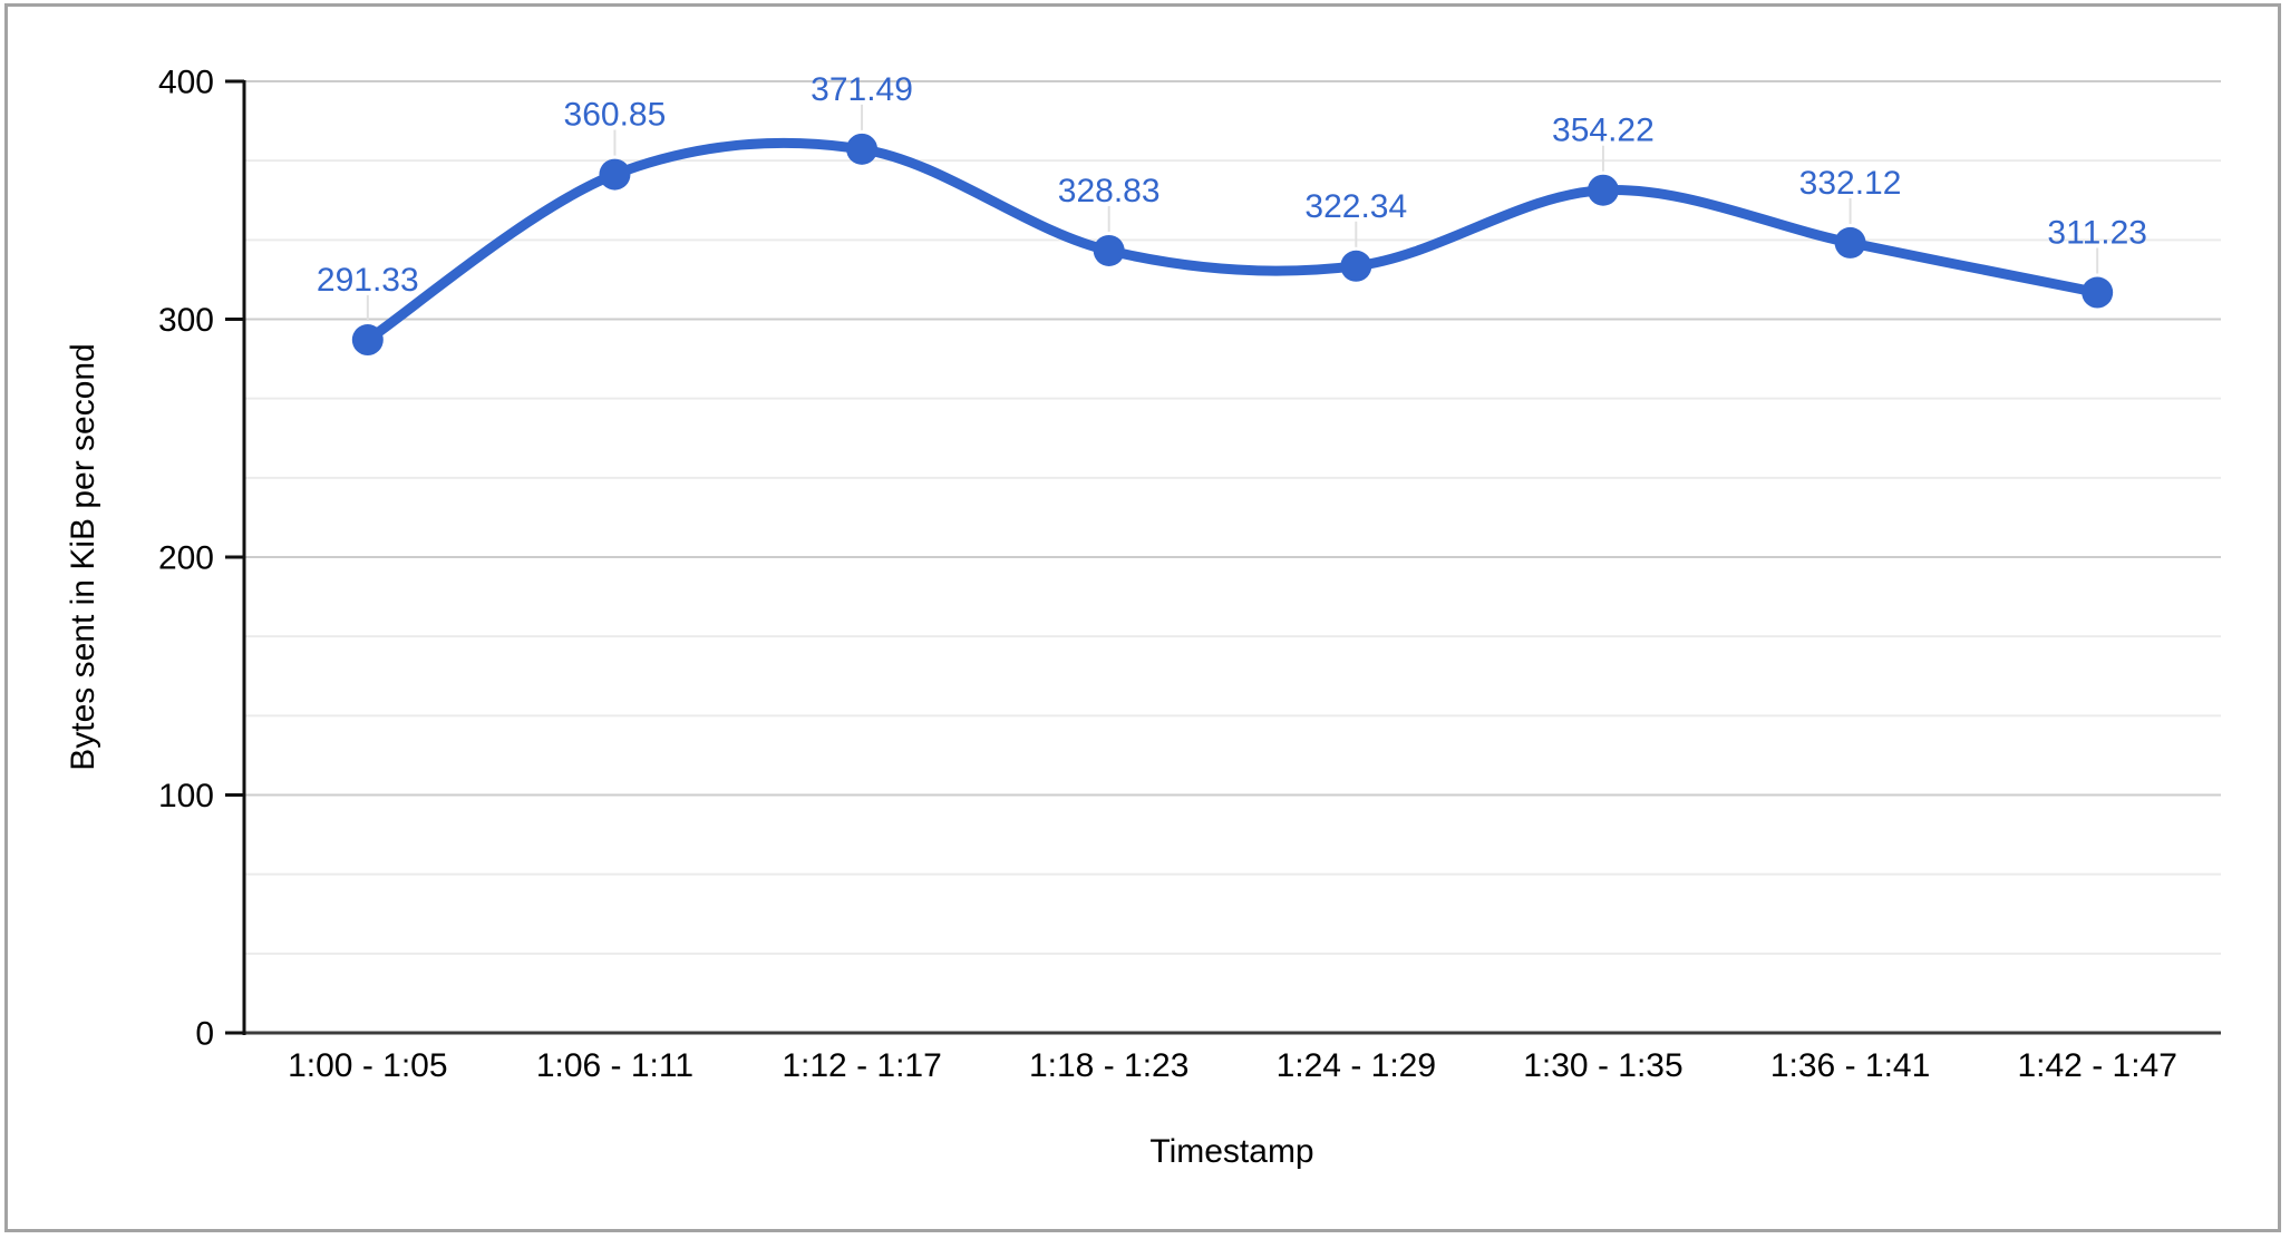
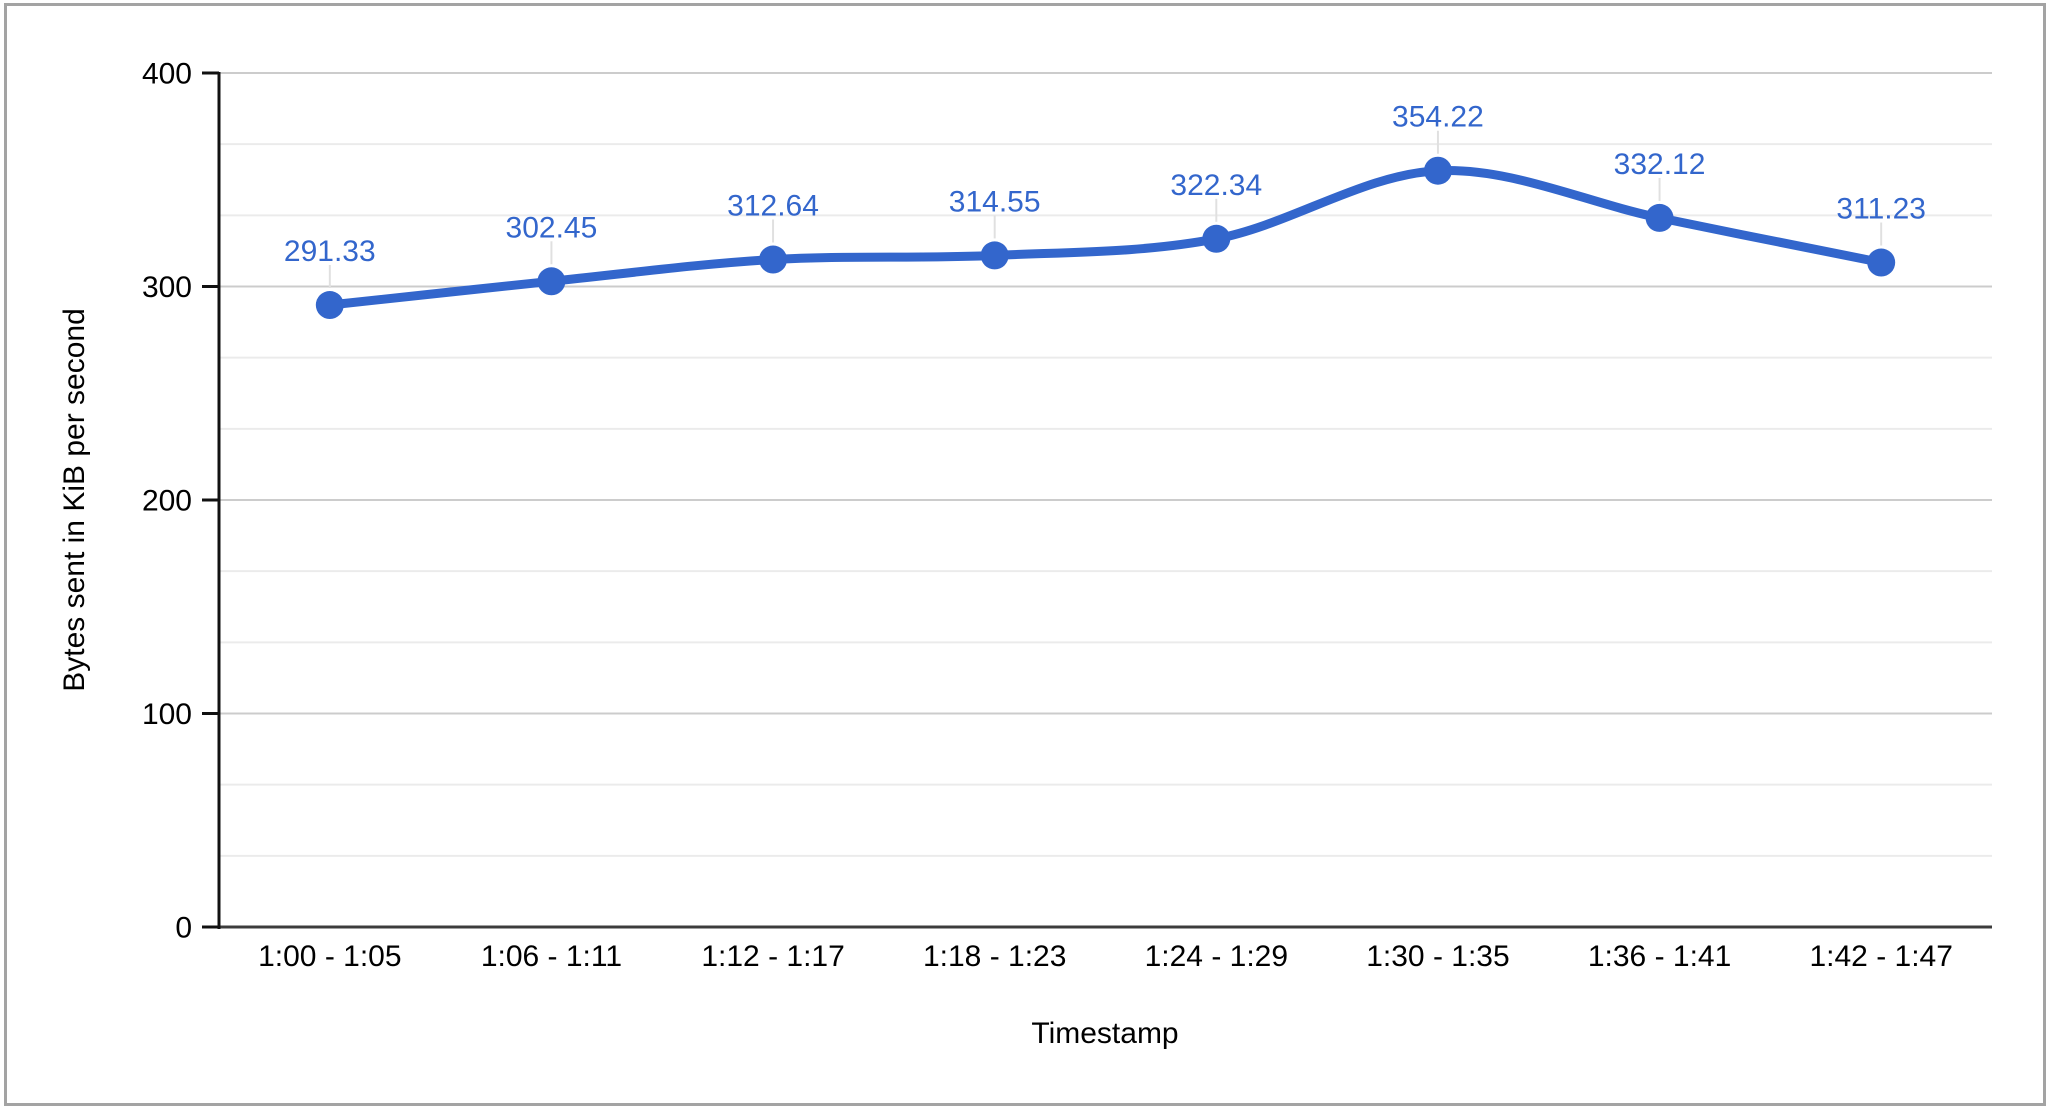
1:06 - 1:11: 360.85 -> 302.45
1:12 - 1:17: 371.49 -> 312.64
1:18 - 1:23: 328.83 -> 314.55
